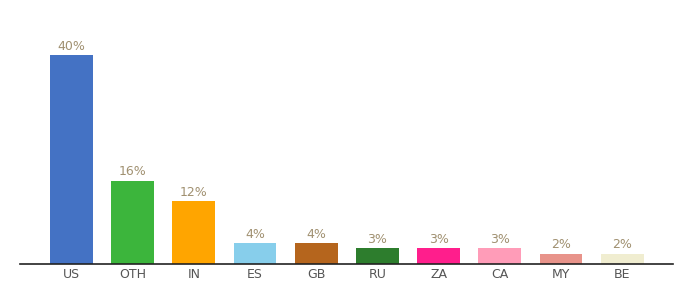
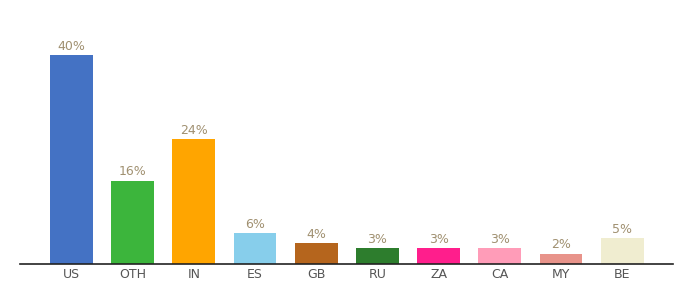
IN: 12% -> 24%
ES: 4% -> 6%
BE: 2% -> 5%
